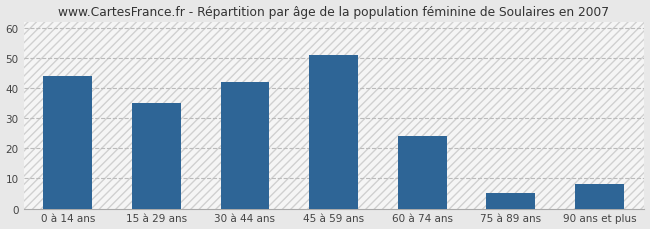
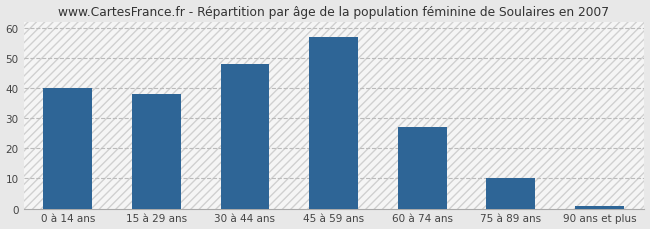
0 à 14 ans: 44.0 -> 40.0
15 à 29 ans: 35.0 -> 38.0
30 à 44 ans: 42.0 -> 48.0
45 à 59 ans: 51.0 -> 57.0
60 à 74 ans: 24.0 -> 27.0
75 à 89 ans: 5.0 -> 10.0
90 ans et plus: 8.0 -> 0.8
